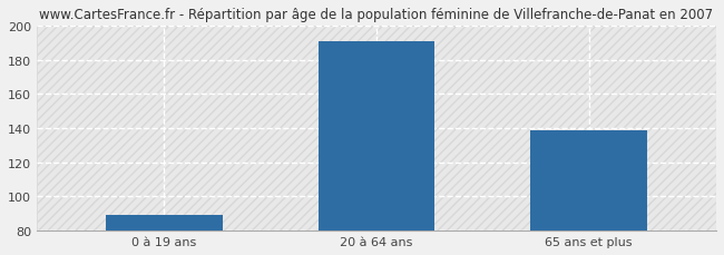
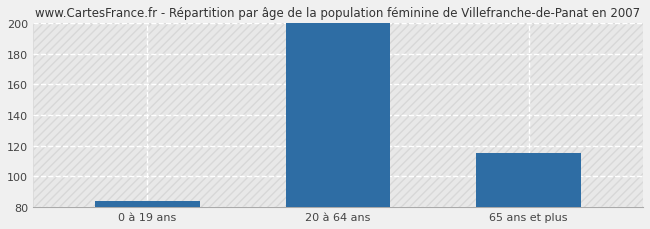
0 à 19 ans: 89 -> 84
20 à 64 ans: 191 -> 200
65 ans et plus: 139 -> 115
